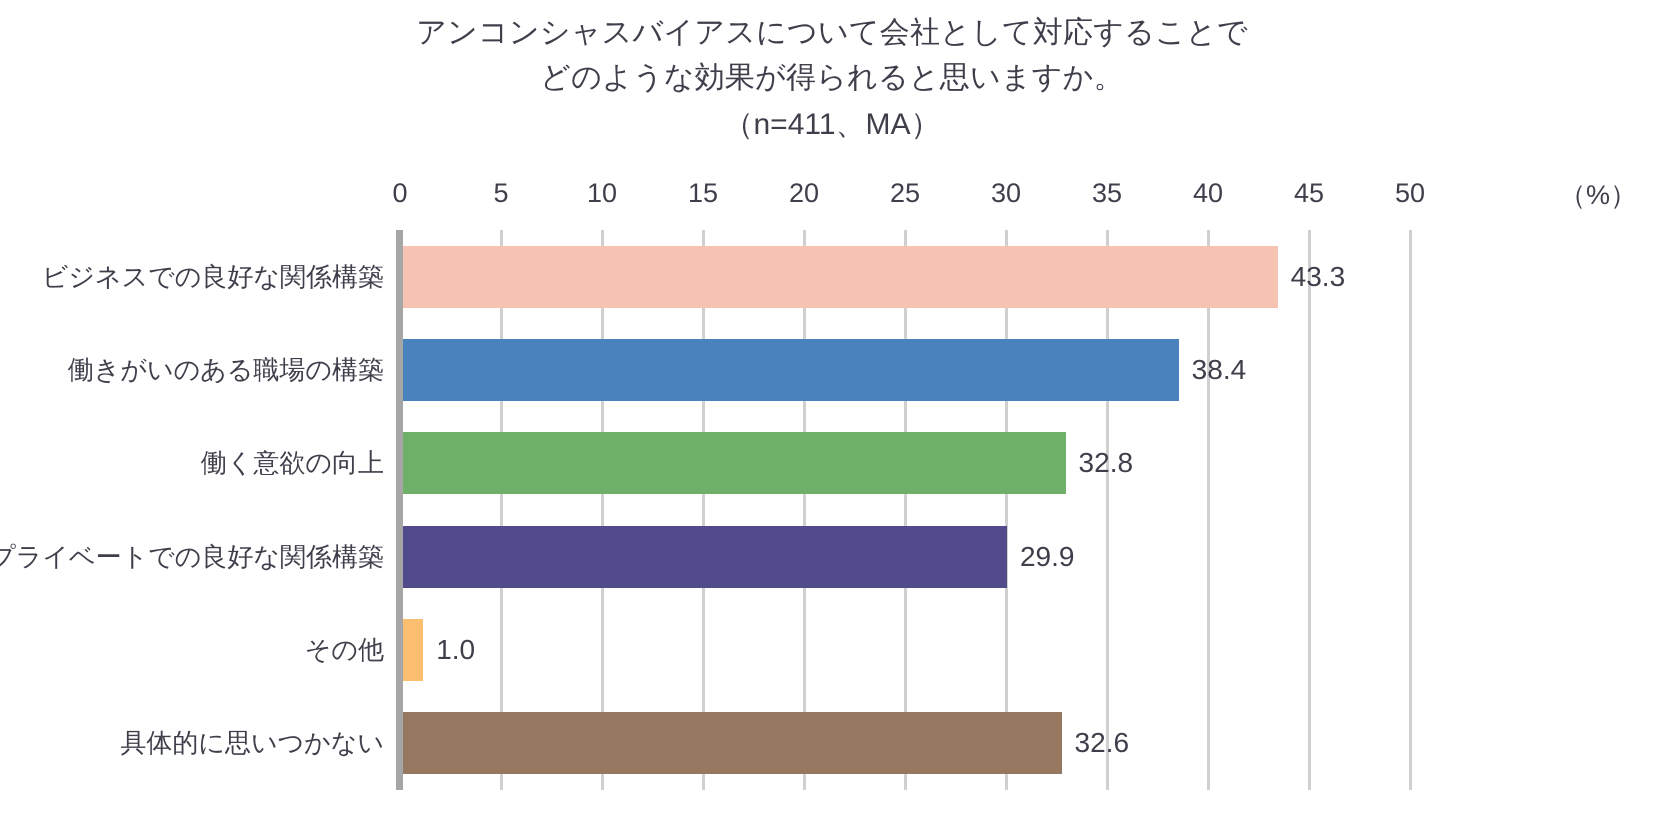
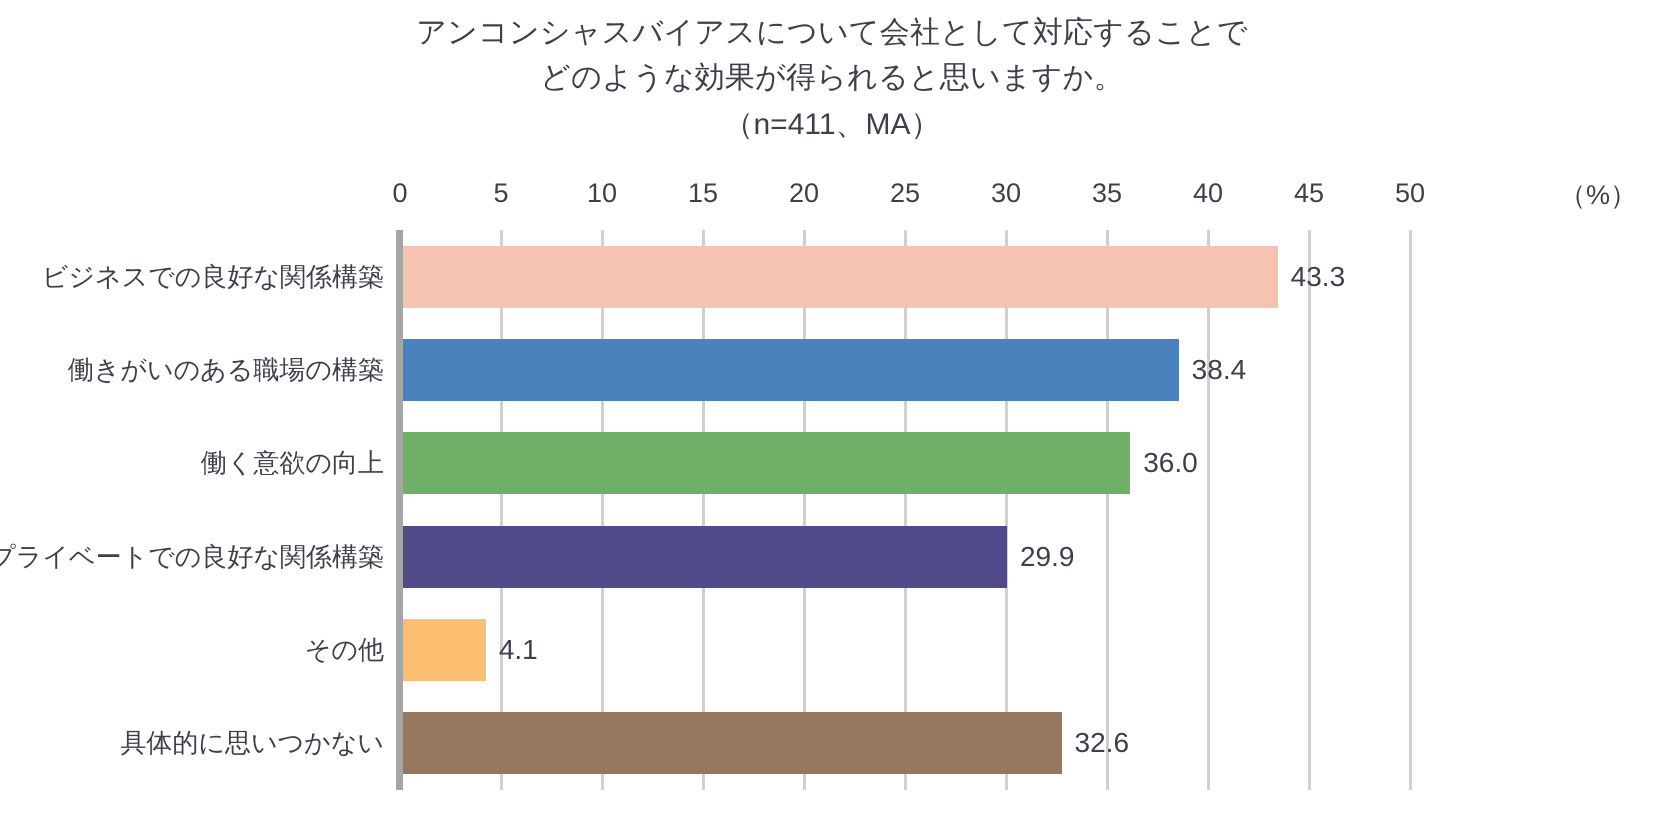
働く意欲の向上: 32.8 -> 36.0
その他: 1.0 -> 4.1
